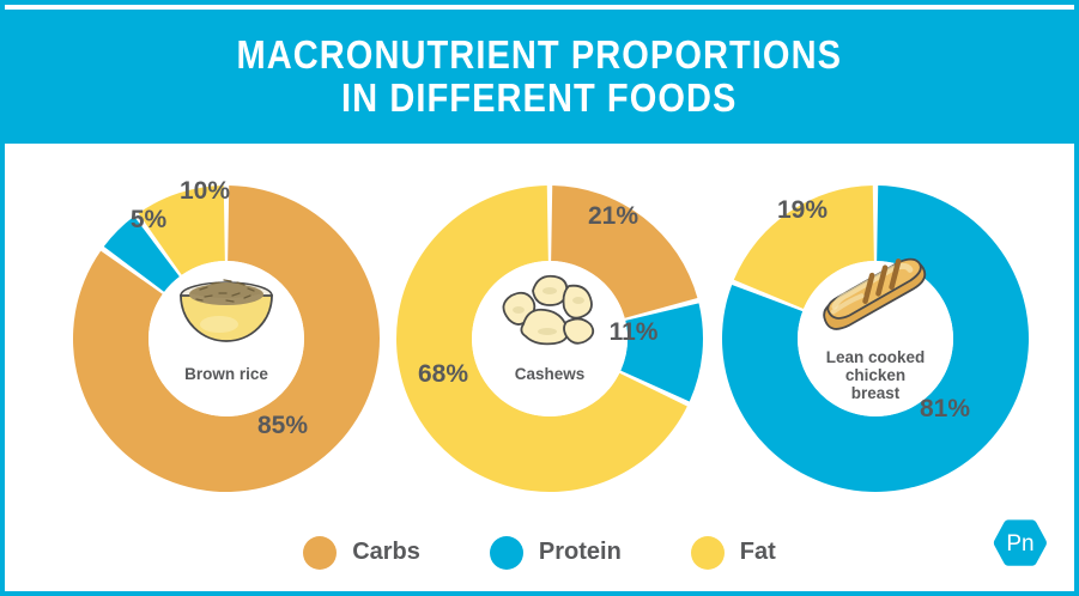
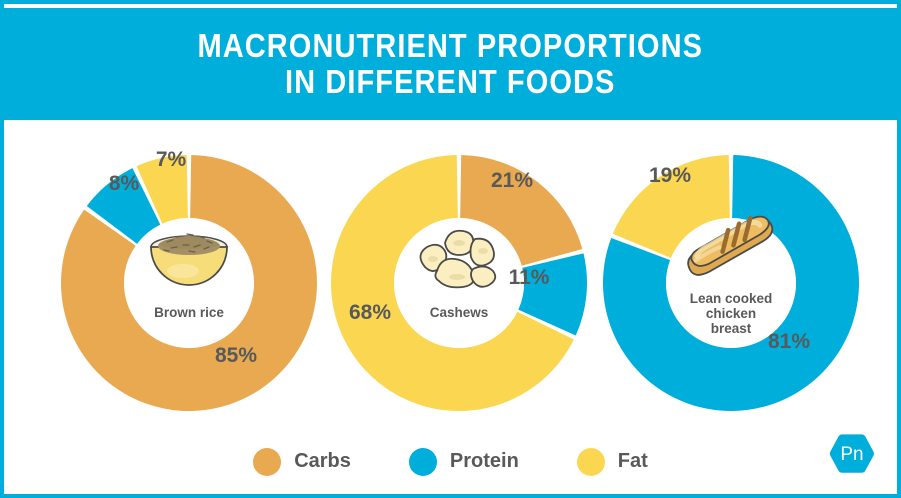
Brown rice/Protein: 5% -> 8%
Brown rice/Fat: 10% -> 7%
